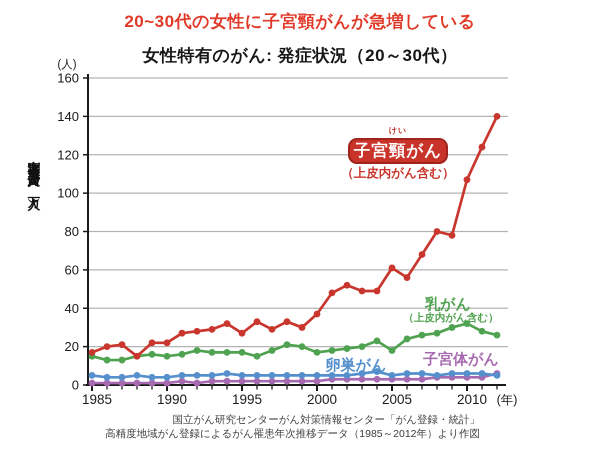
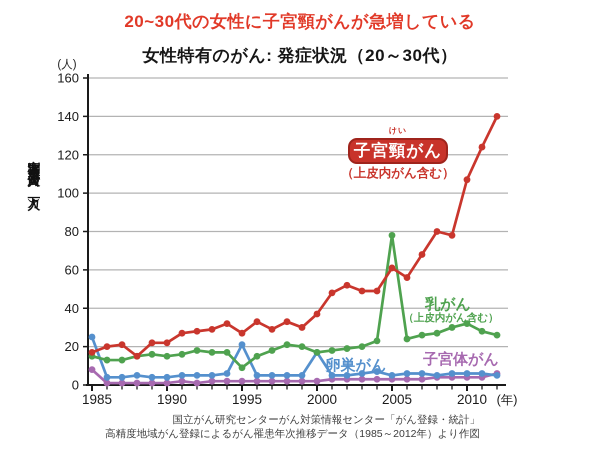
卵巣がん/1985: 5 -> 25
子宮体がん/1985: 1 -> 8
乳がん/1995: 17 -> 9
卵巣がん/1995: 5 -> 21
卵巣がん/2000: 5 -> 17
乳がん/2005: 18 -> 78
